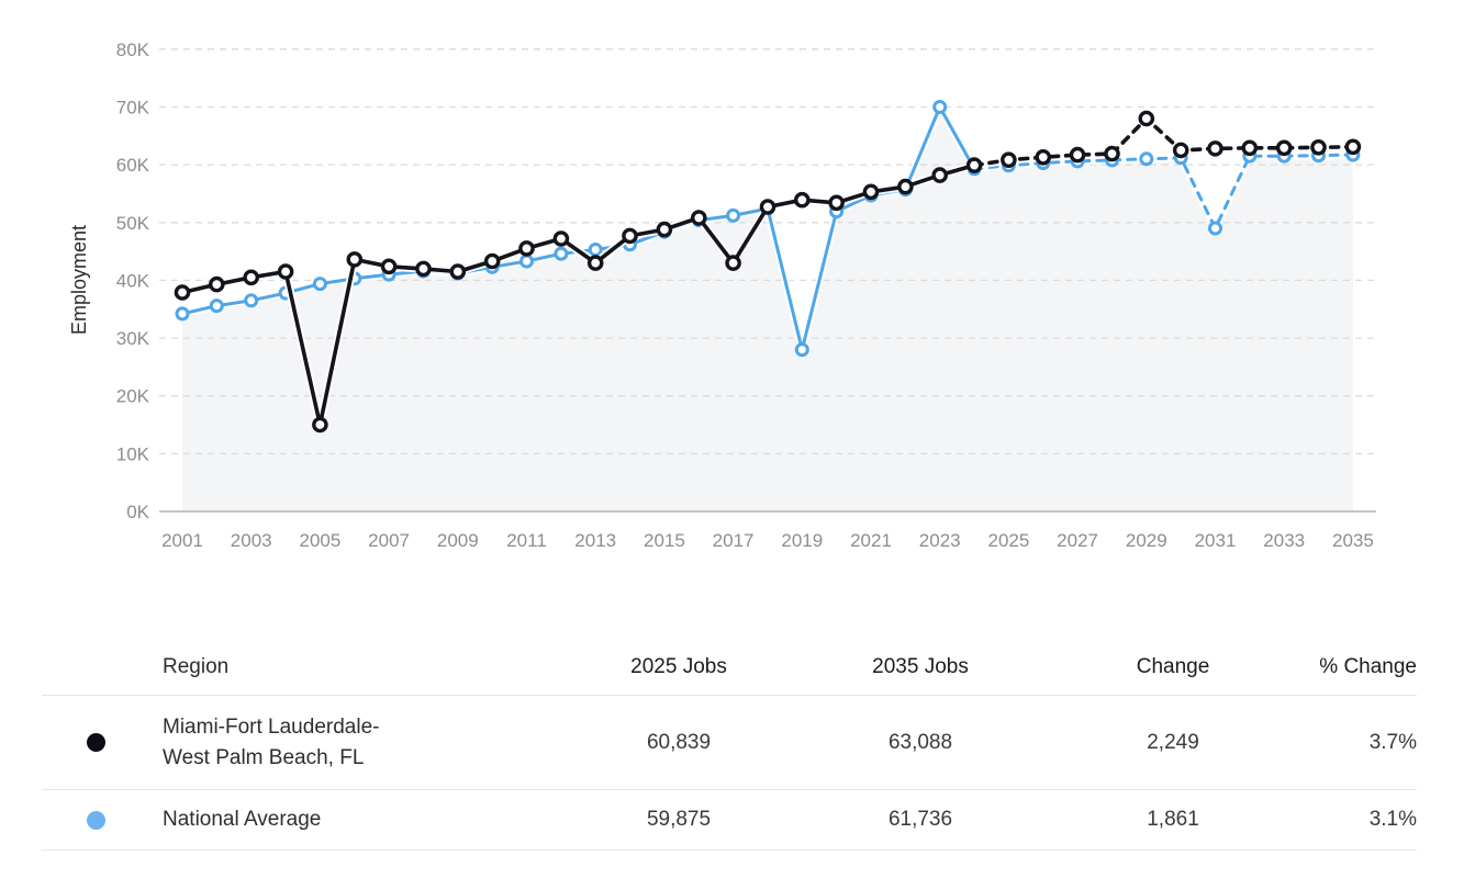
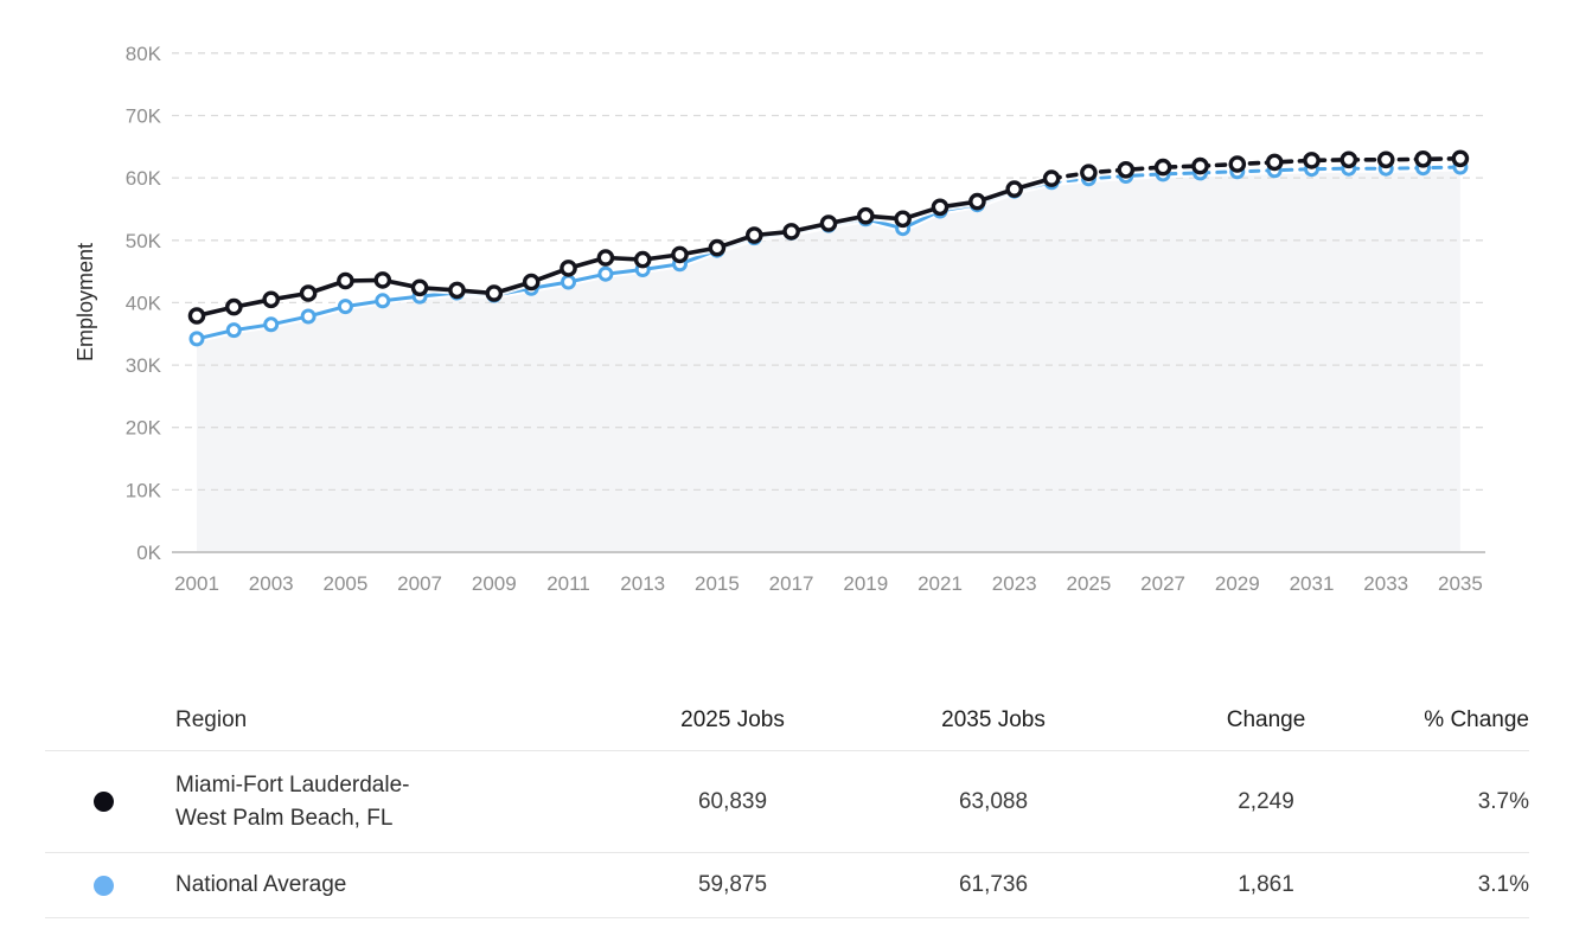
Miami-Fort Lauderdale-West Palm Beach, FL/2005: 15K -> 44K
Miami-Fort Lauderdale-West Palm Beach, FL/2013: 43K -> 47K
Miami-Fort Lauderdale-West Palm Beach, FL/2017: 43K -> 51K
National Average/2019: 28K -> 53K
National Average/2023: 70K -> 58K
Miami-Fort Lauderdale-West Palm Beach, FL/2029: 68K -> 62K
National Average/2031: 49K -> 61K
